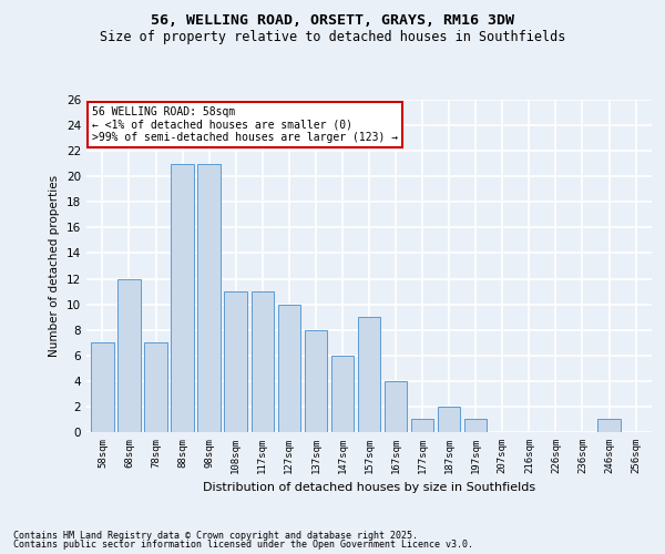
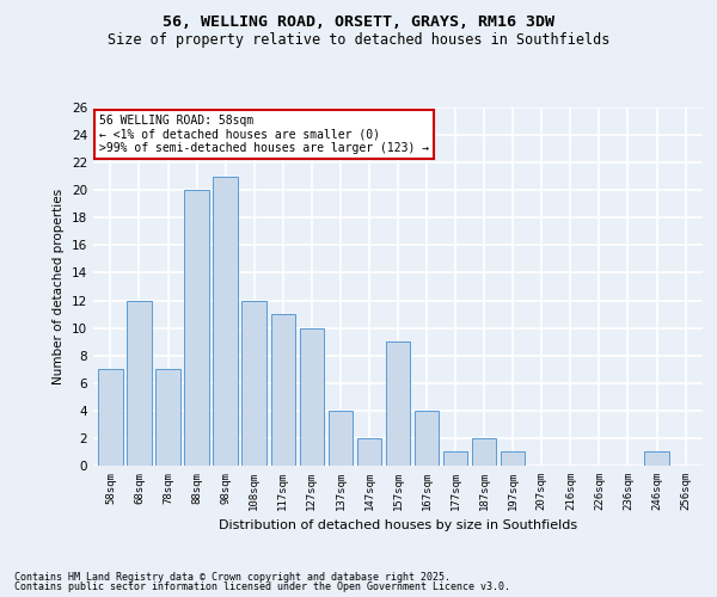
88sqm: 21 -> 20
108sqm: 11 -> 12
137sqm: 8 -> 4
147sqm: 6 -> 2
